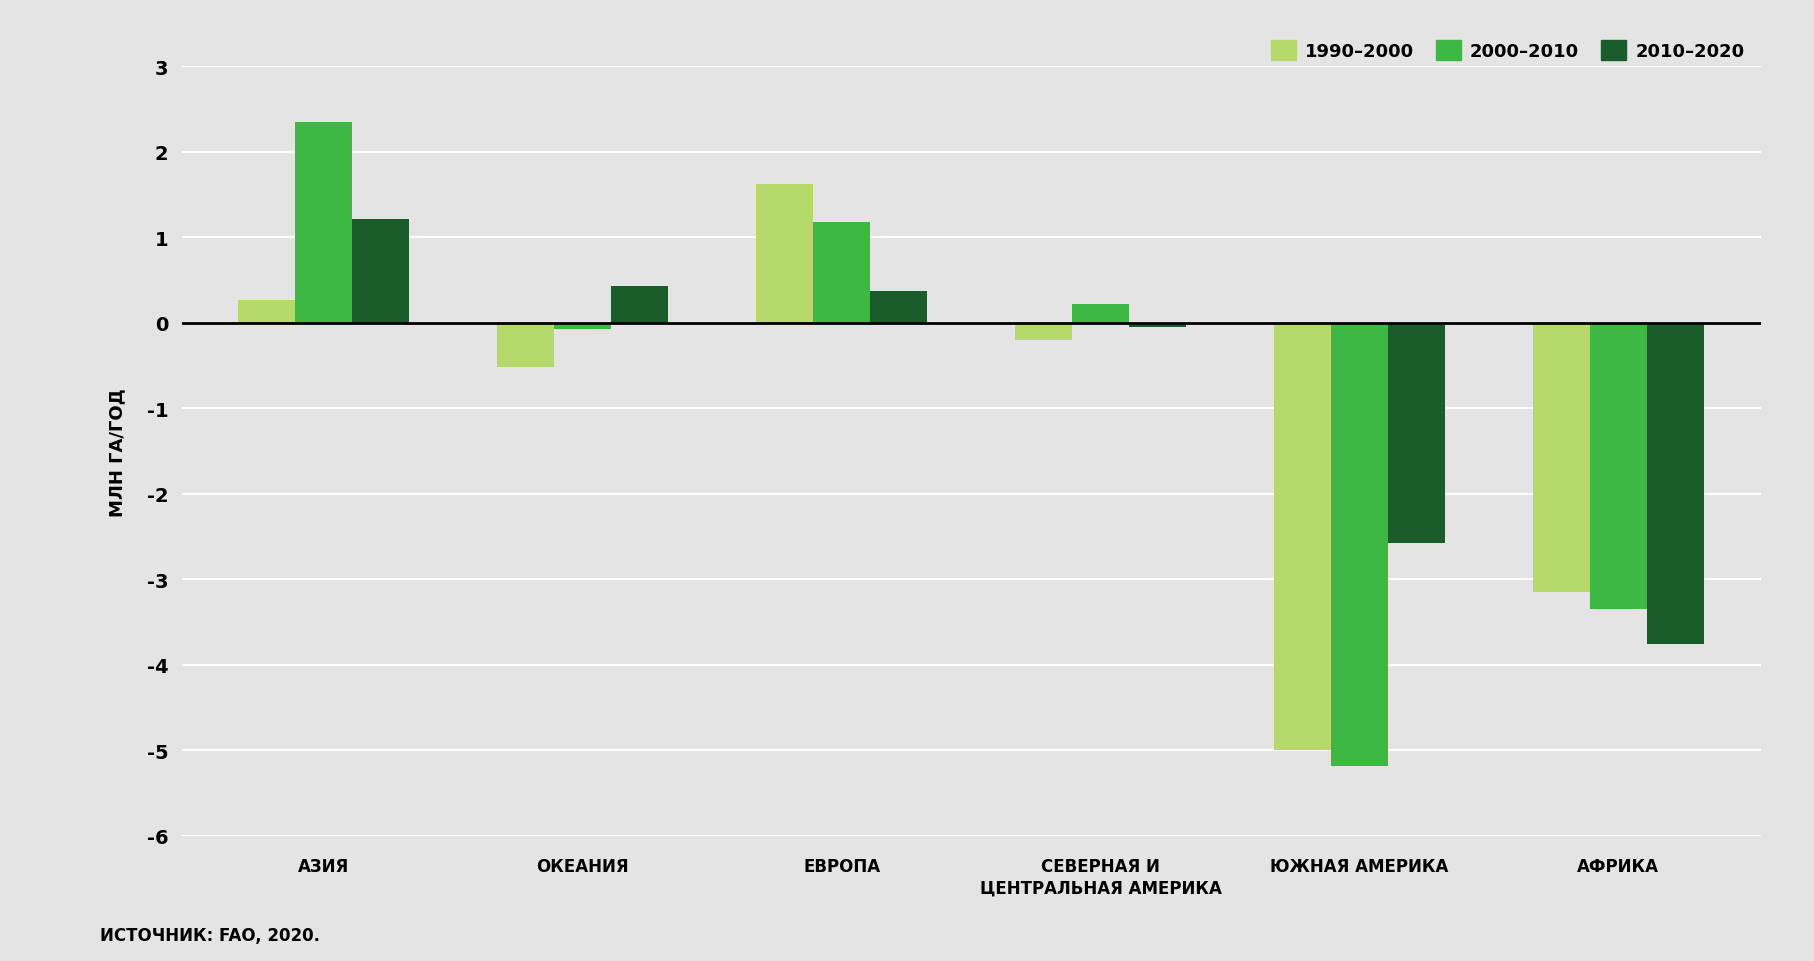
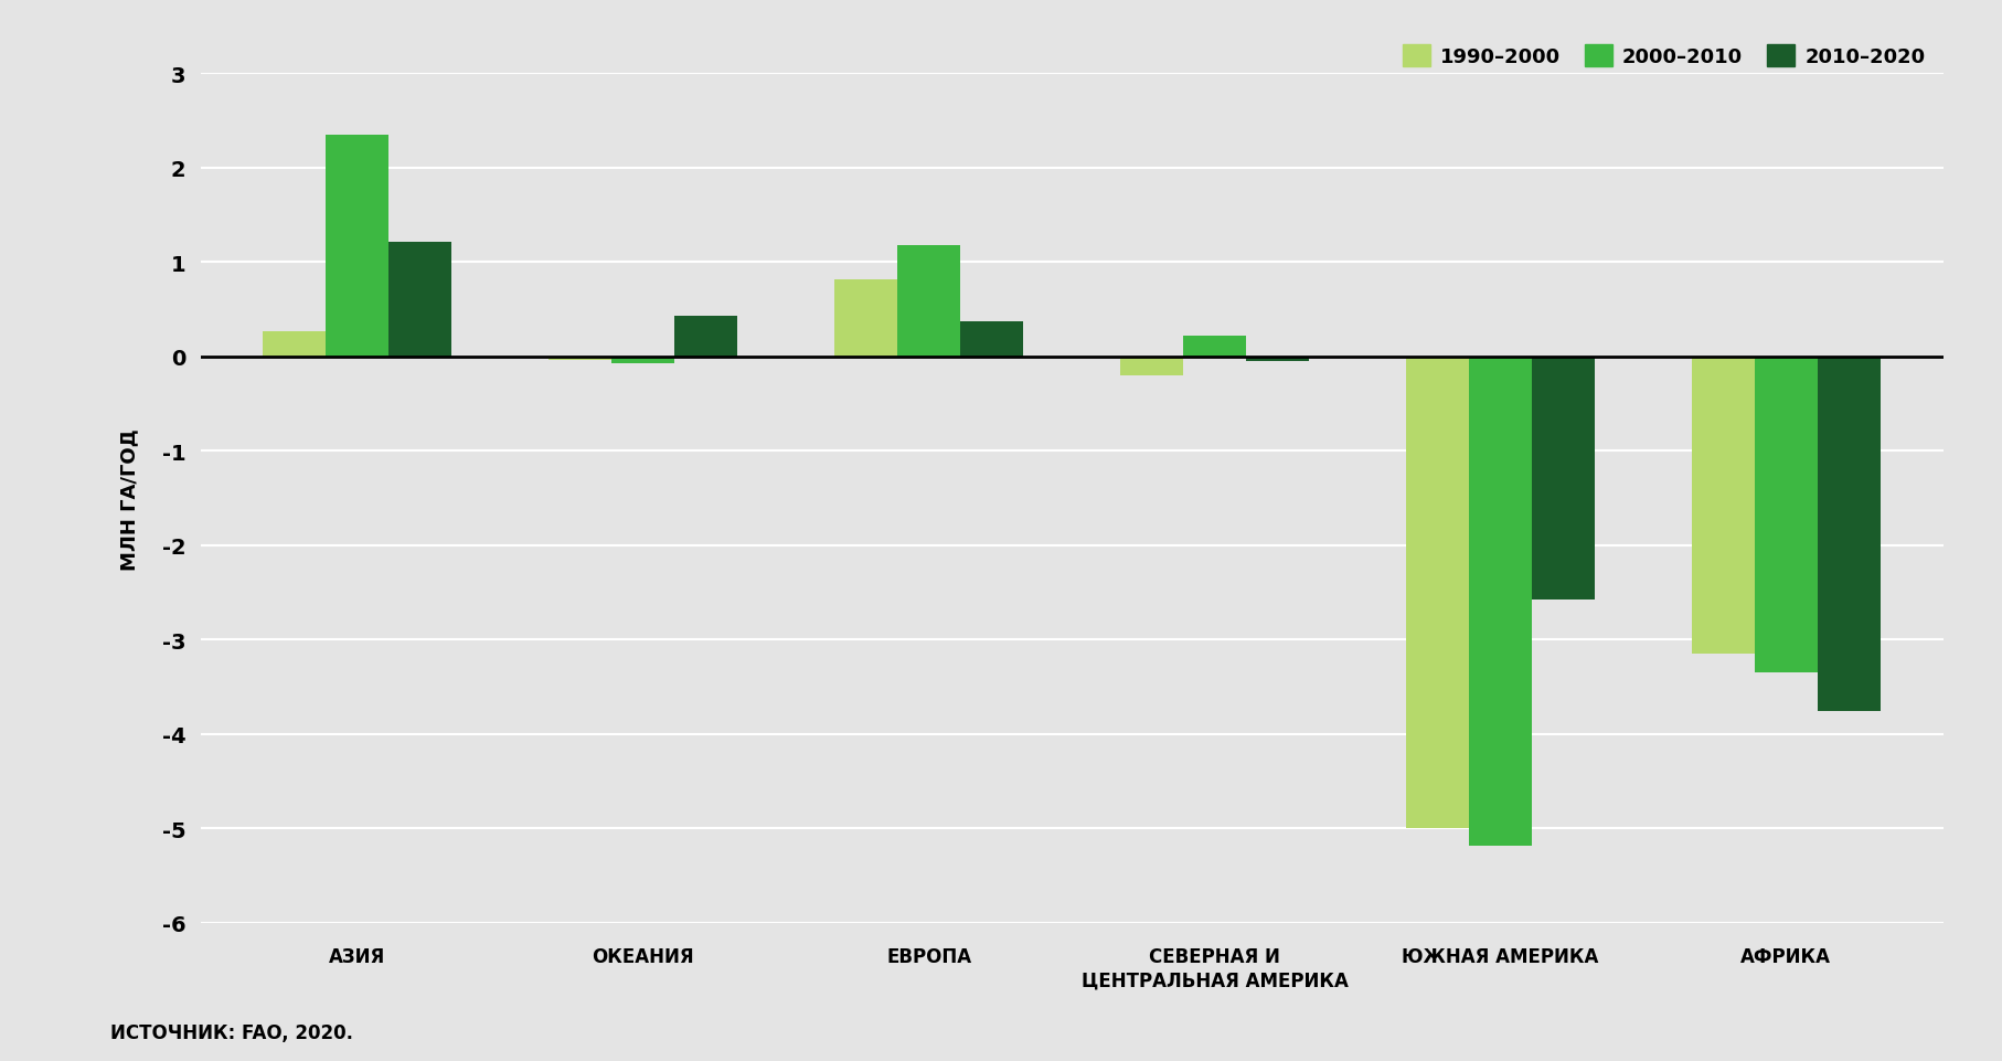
1990–2000/ОКЕАНИЯ: -0.52 -> -0.04
1990–2000/ЕВРОПА: 1.62 -> 0.82
